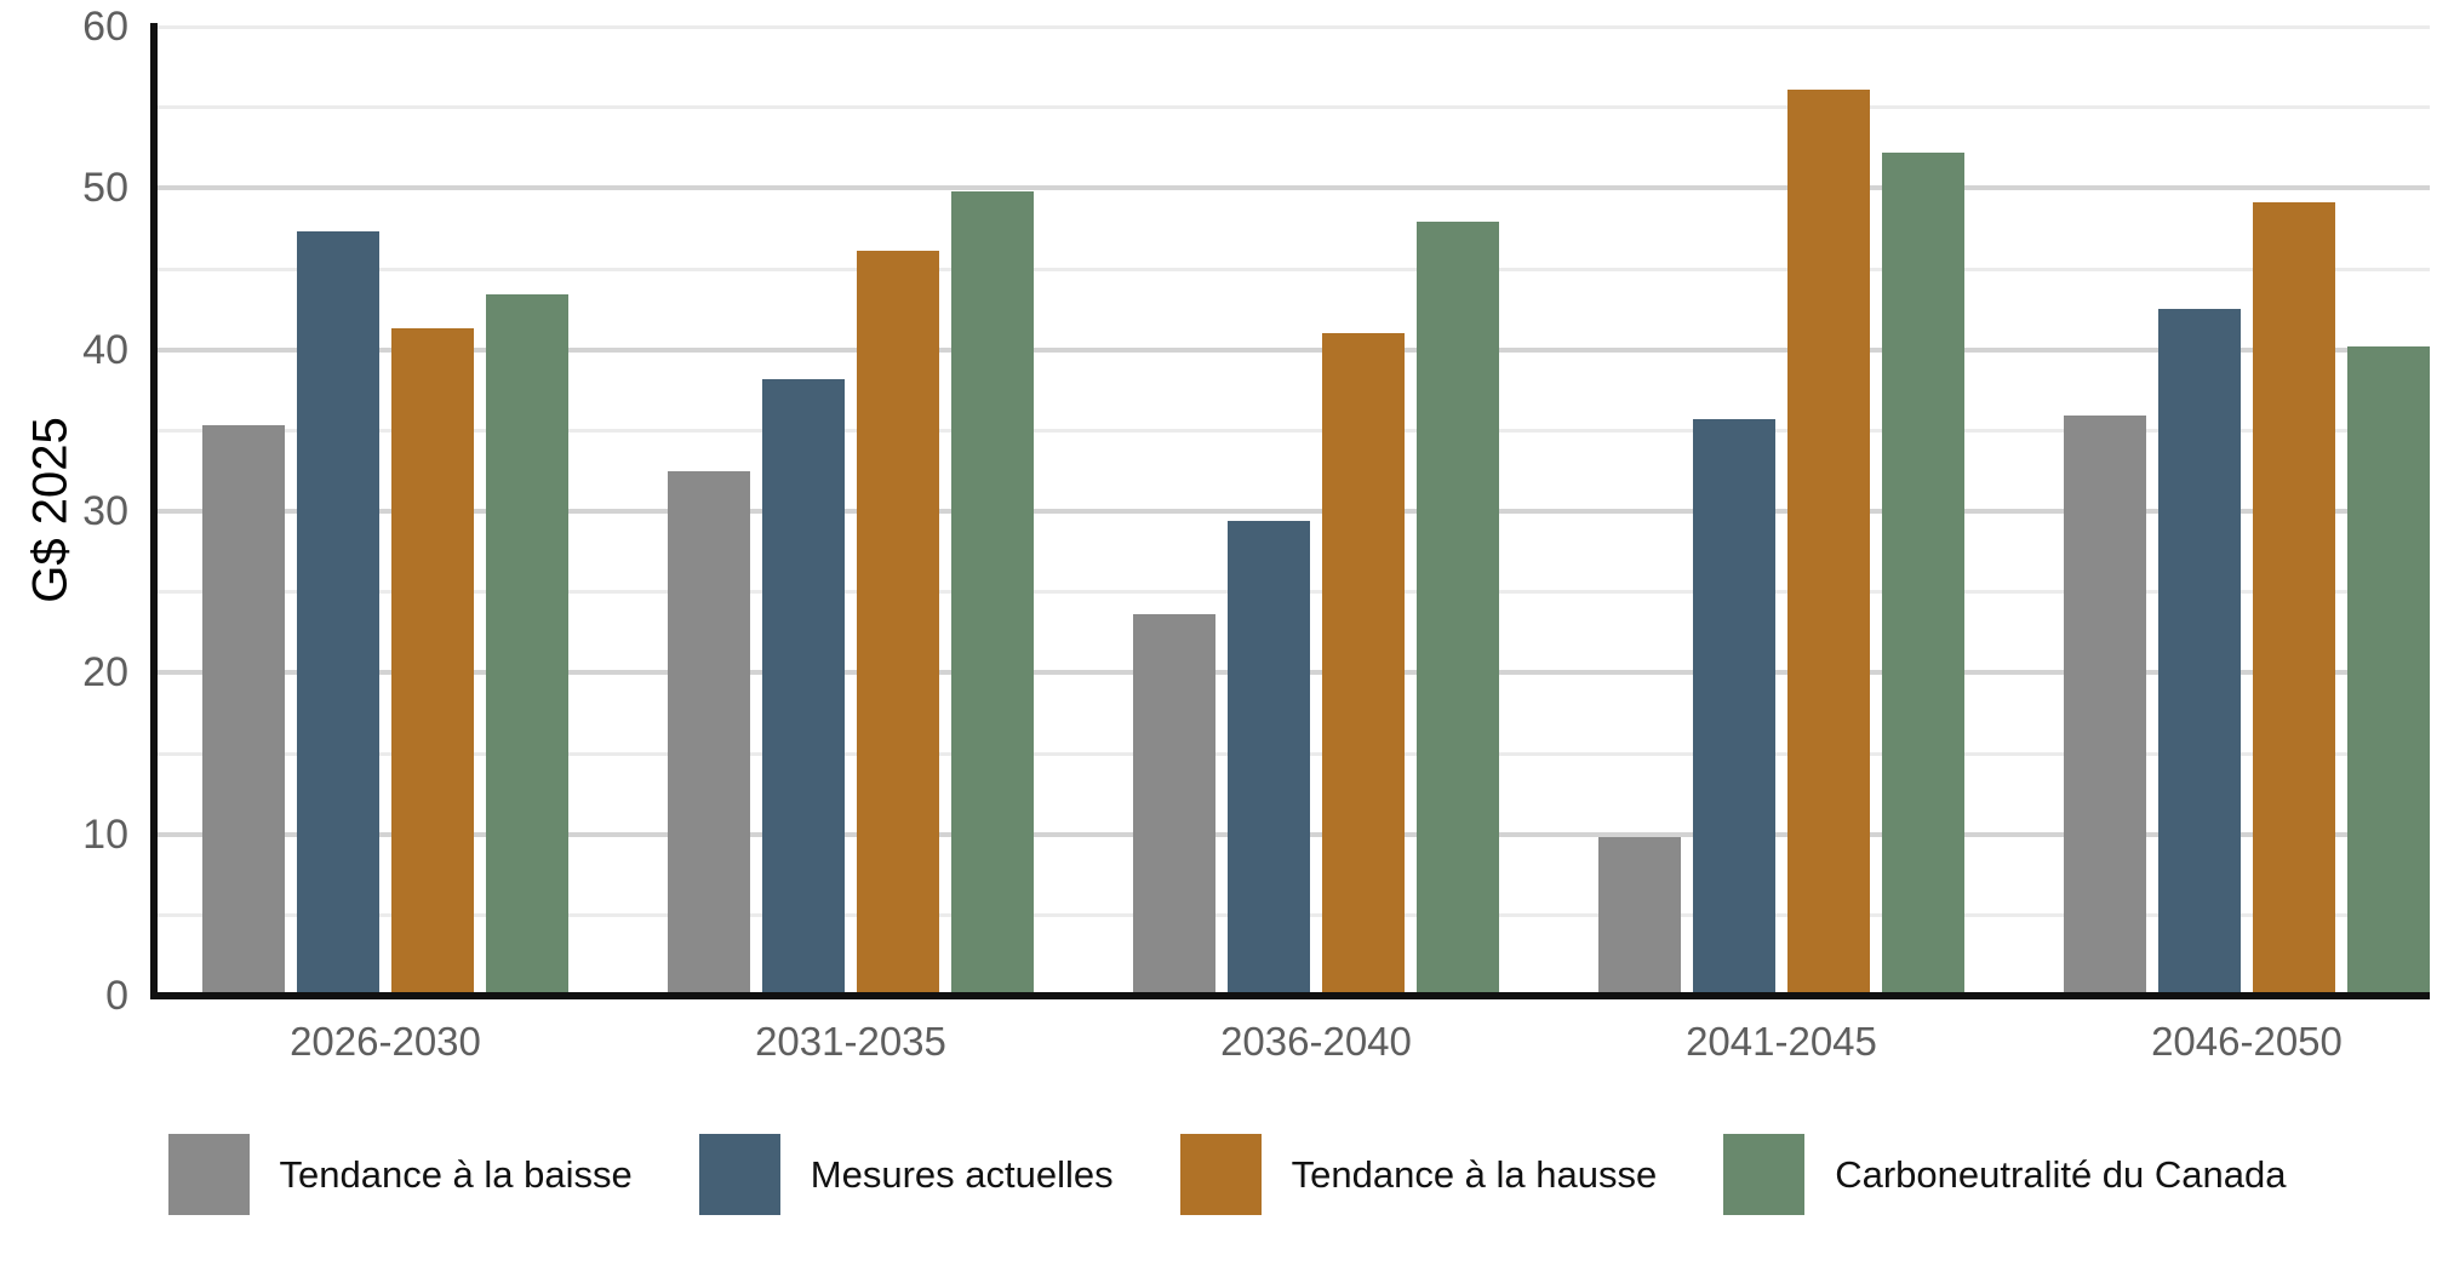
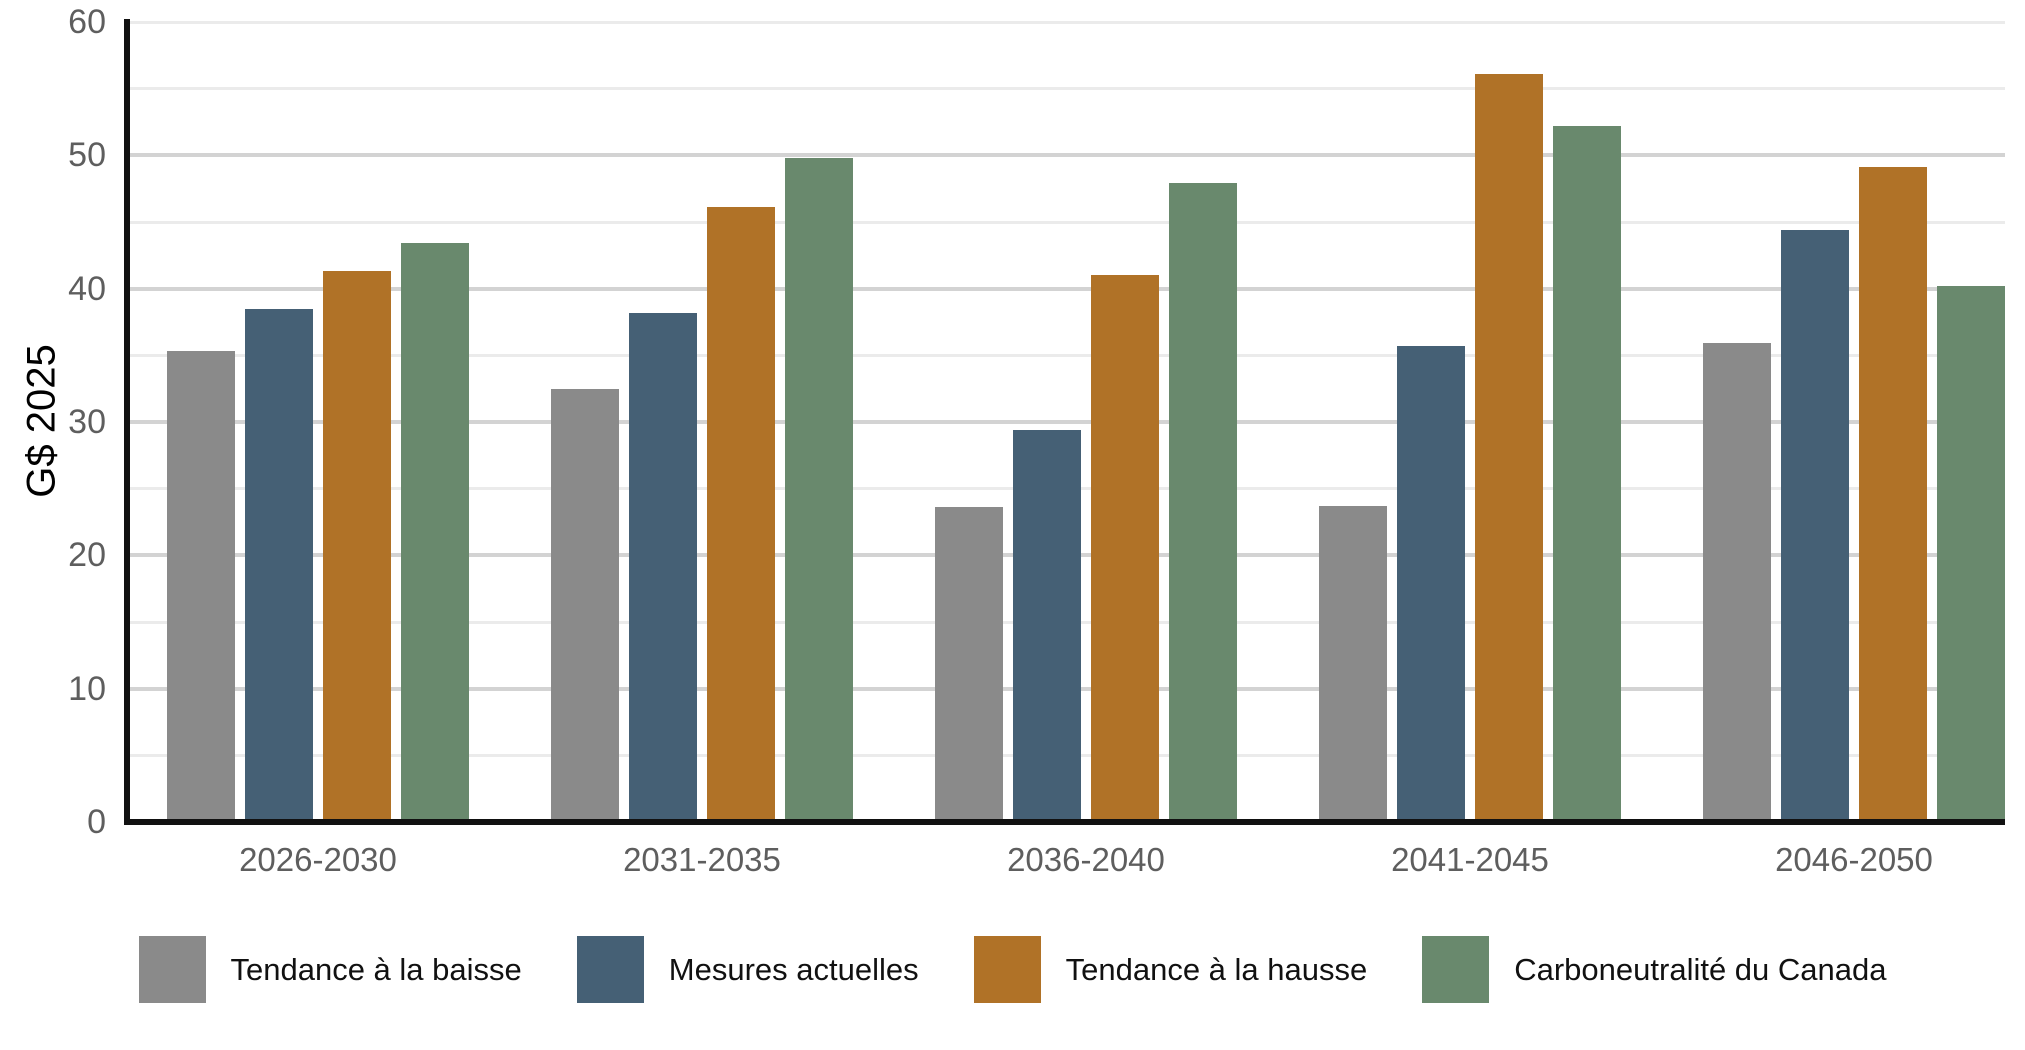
Mesures actuelles/2026-2030: 47.3 -> 38.5
Tendance à la baisse/2041-2045: 9.8 -> 23.7
Mesures actuelles/2046-2050: 42.5 -> 44.4
